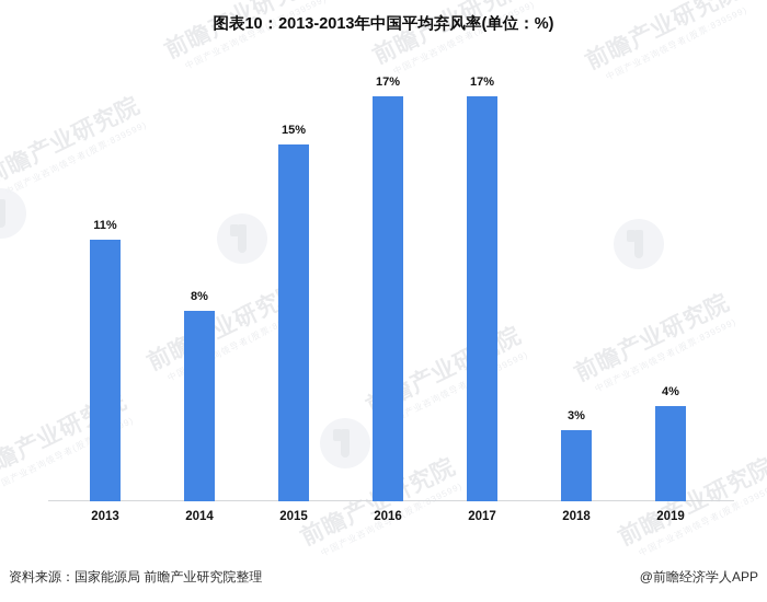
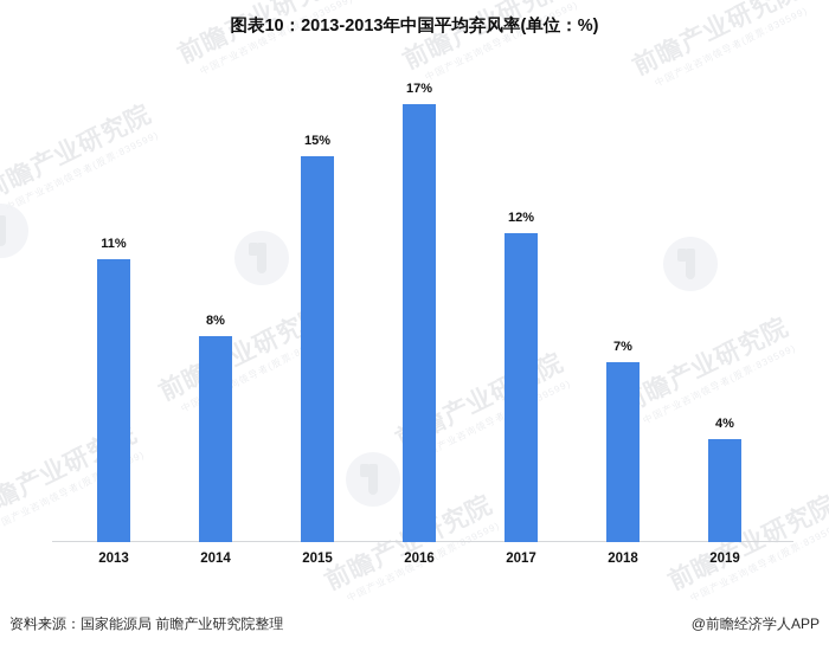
2017: 17% -> 12%
2018: 3% -> 7%
